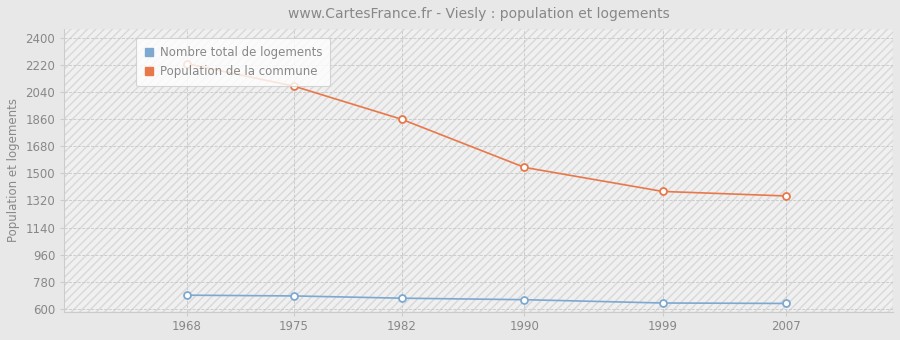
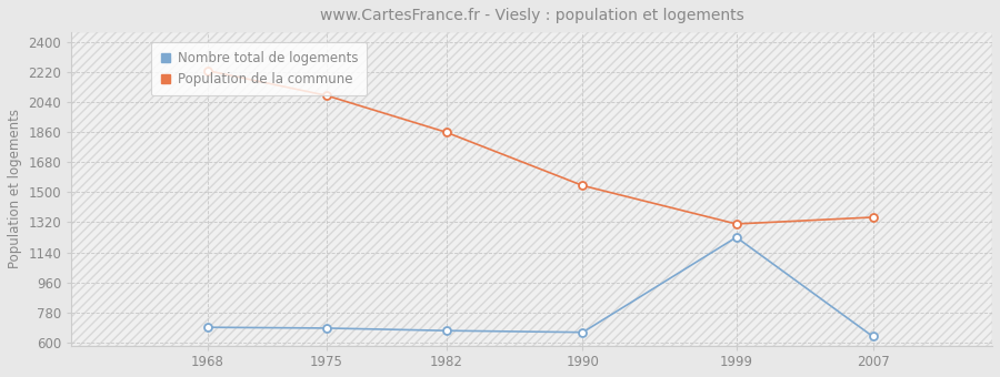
Population de la commune/1999: 1380 -> 1310
Nombre total de logements/1999: 640 -> 1230
